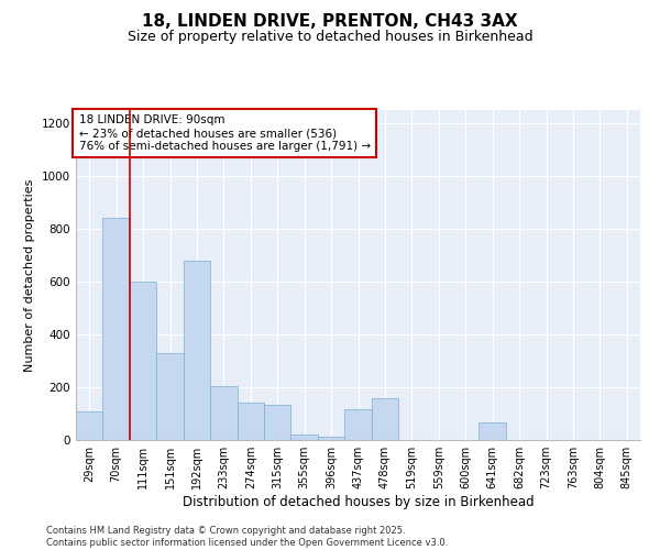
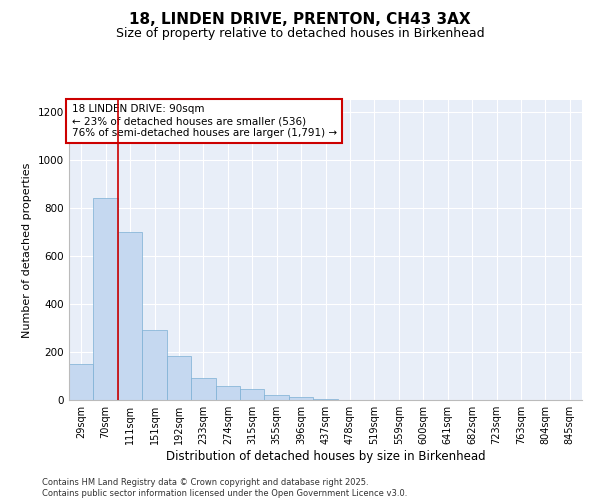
29sqm: 110 -> 150
111sqm: 600 -> 700
151sqm: 330 -> 290
192sqm: 680 -> 185
233sqm: 205 -> 90
274sqm: 140 -> 57
315sqm: 135 -> 45
437sqm: 115 -> 5
478sqm: 160 -> 1
641sqm: 65 -> 2
